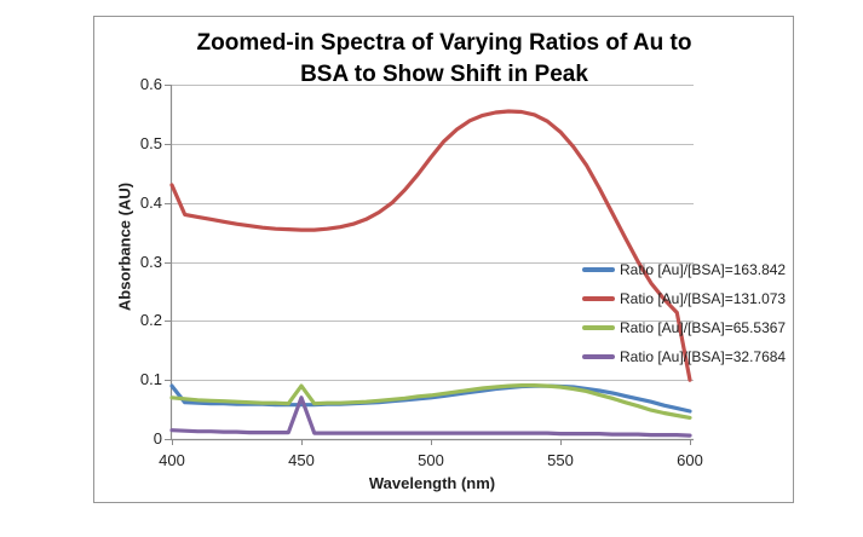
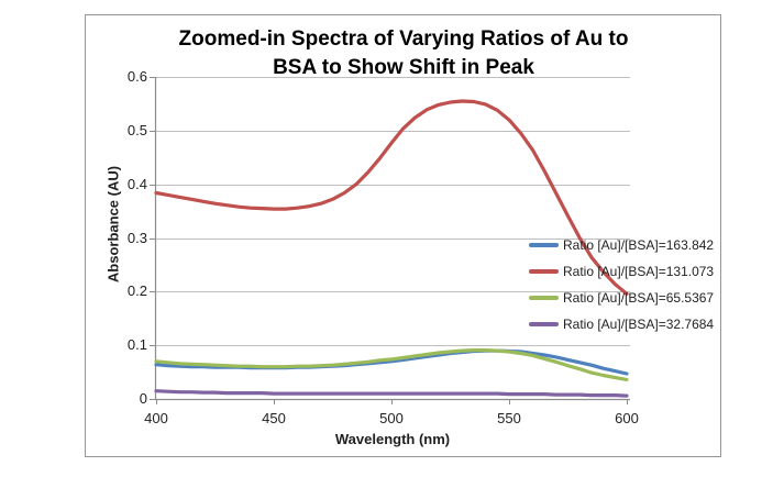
Ratio [Au]/[BSA]=163.842/400: 0.09 -> 0.06
Ratio [Au]/[BSA]=131.073/400: 0.43 -> 0.38
Ratio [Au]/[BSA]=65.5367/450: 0.09 -> 0.06
Ratio [Au]/[BSA]=32.7684/450: 0.07 -> 0.01
Ratio [Au]/[BSA]=131.073/600: 0.10 -> 0.20
